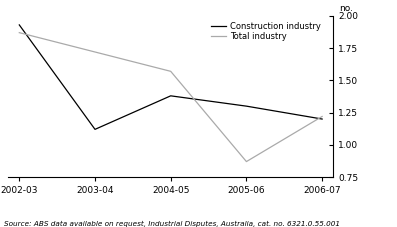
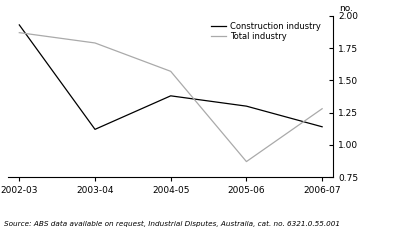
Total industry/2003-04: 1.72 -> 1.79
Construction industry/2006-07: 1.20 -> 1.14
Total industry/2006-07: 1.22 -> 1.28
